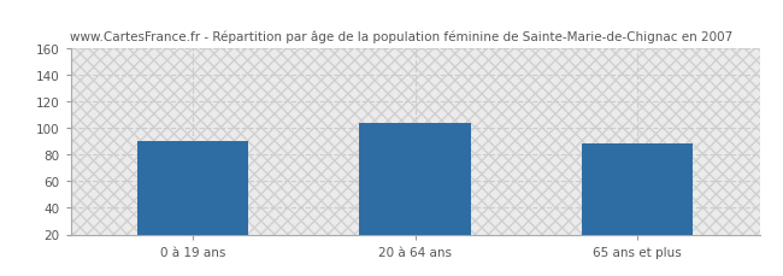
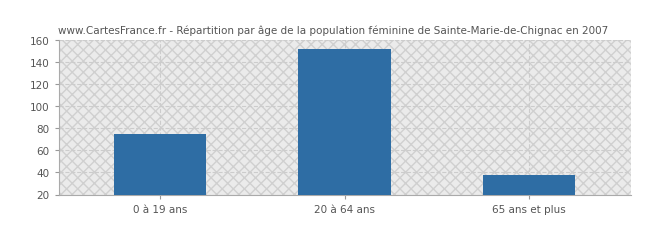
0 à 19 ans: 90 -> 75
20 à 64 ans: 104 -> 152
65 ans et plus: 89 -> 38
